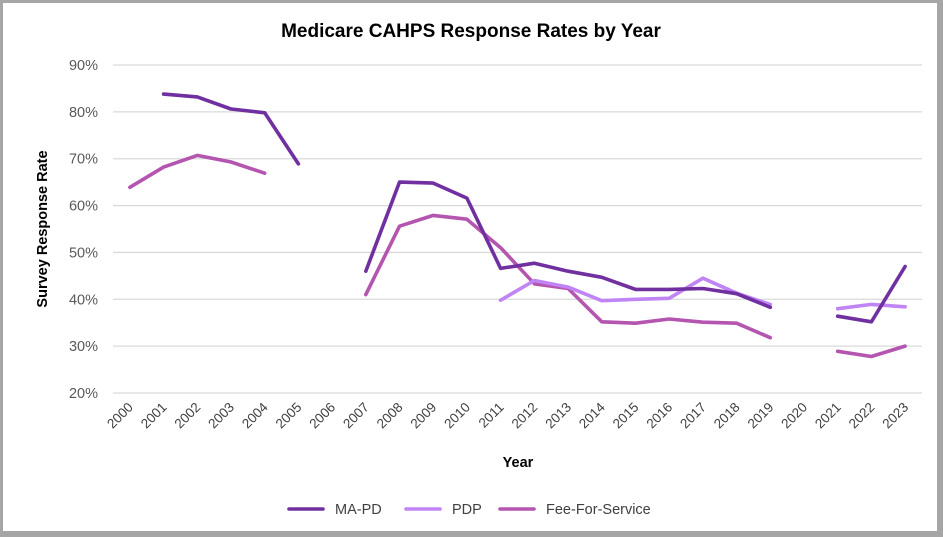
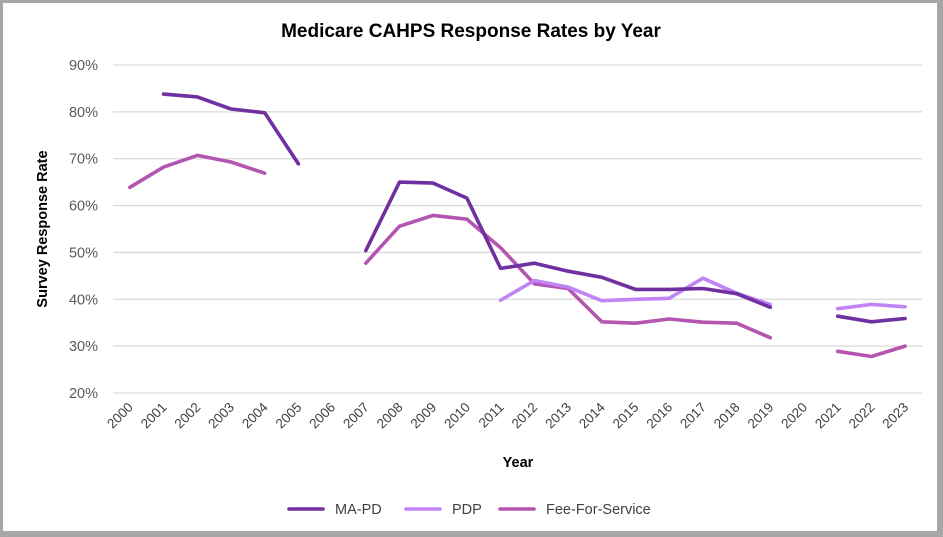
MA-PD/2007: 46% -> 50%
Fee-For-Service/2007: 41% -> 48%
MA-PD/2023: 47% -> 36%
